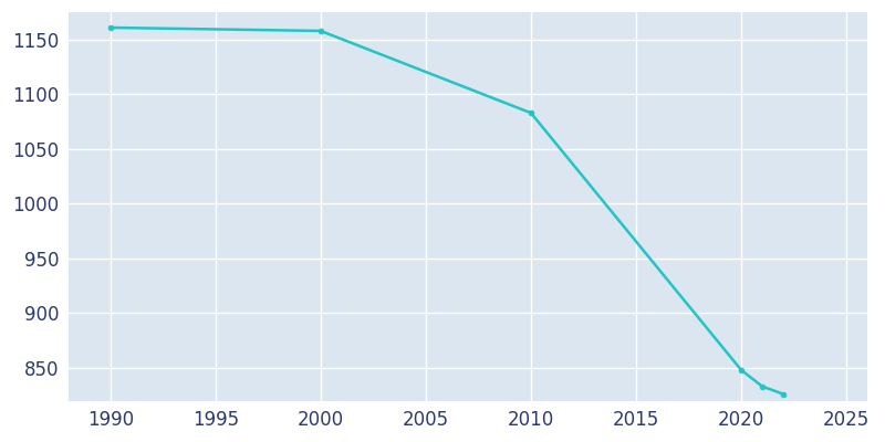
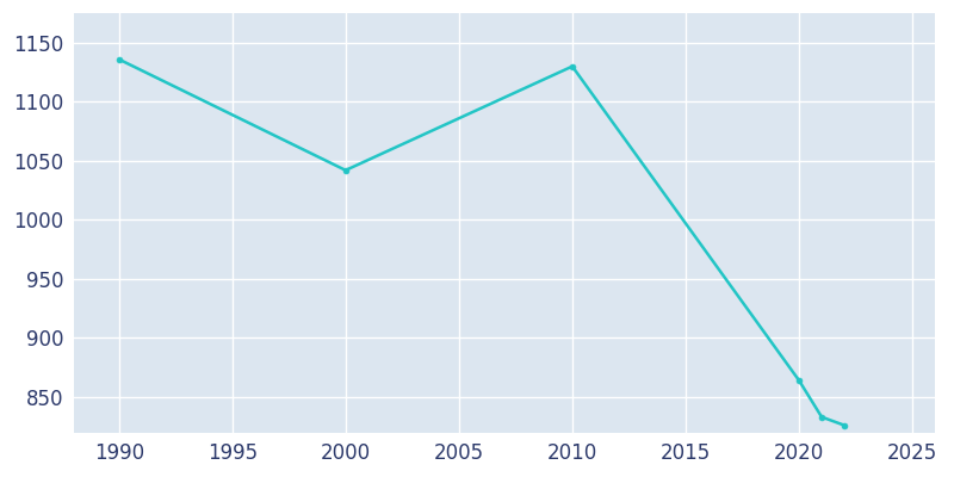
1990: 1161 -> 1136
2000: 1158 -> 1042
2010: 1083 -> 1130
2020: 848 -> 864
